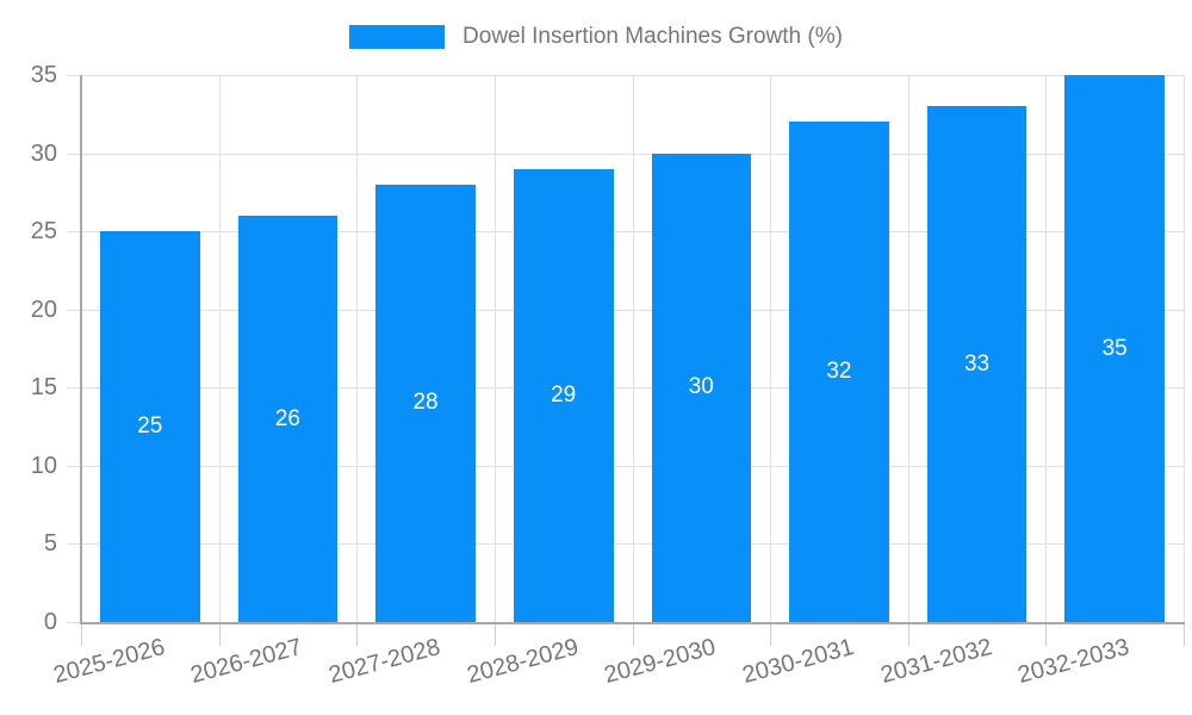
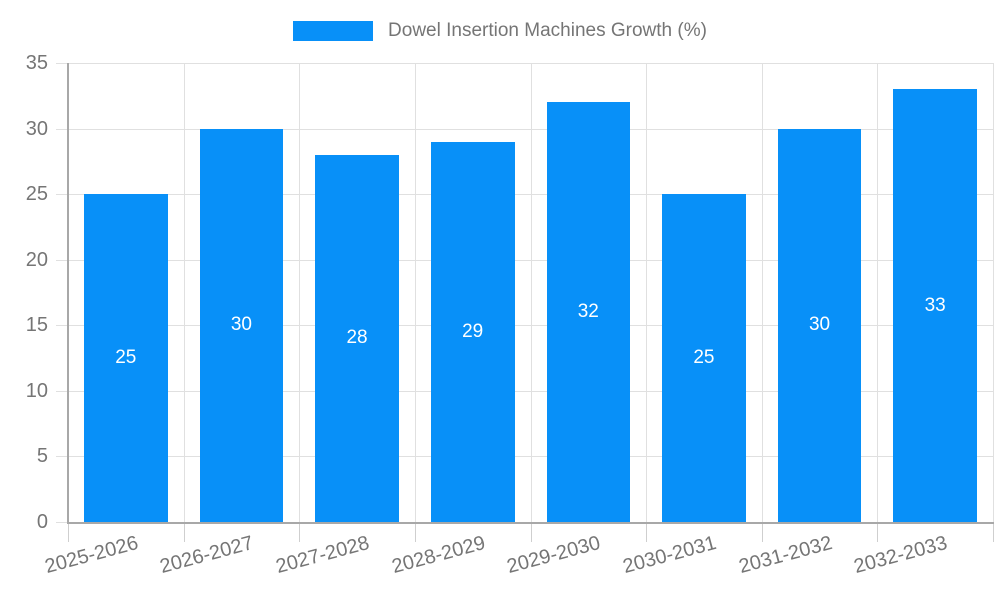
2026-2027: 26 -> 30
2029-2030: 30 -> 32
2030-2031: 32 -> 25
2031-2032: 33 -> 30
2032-2033: 35 -> 33
